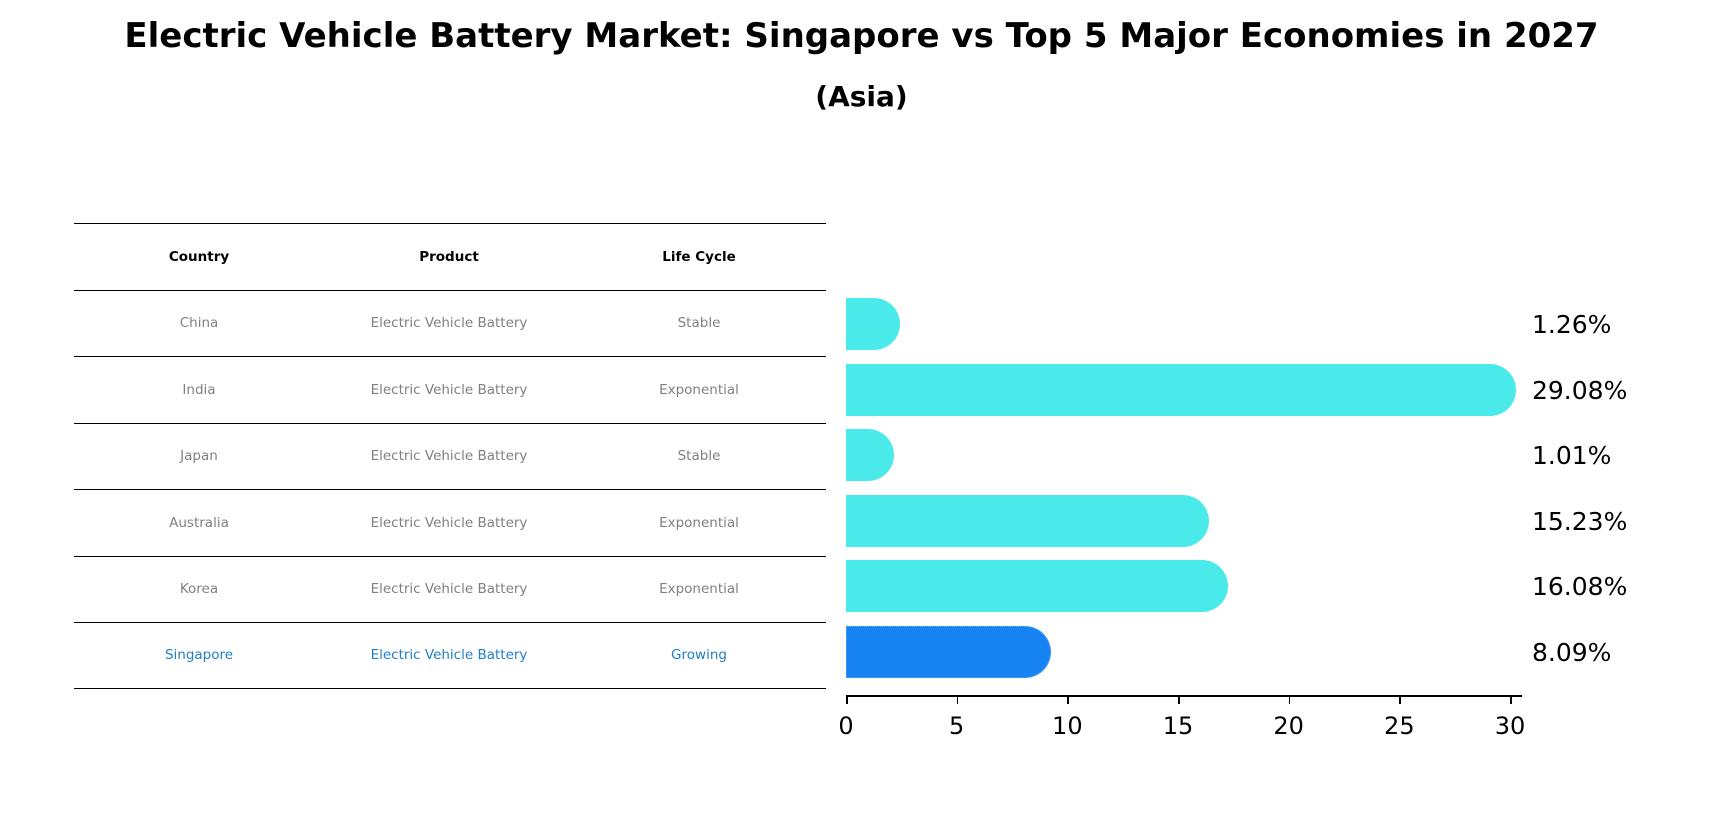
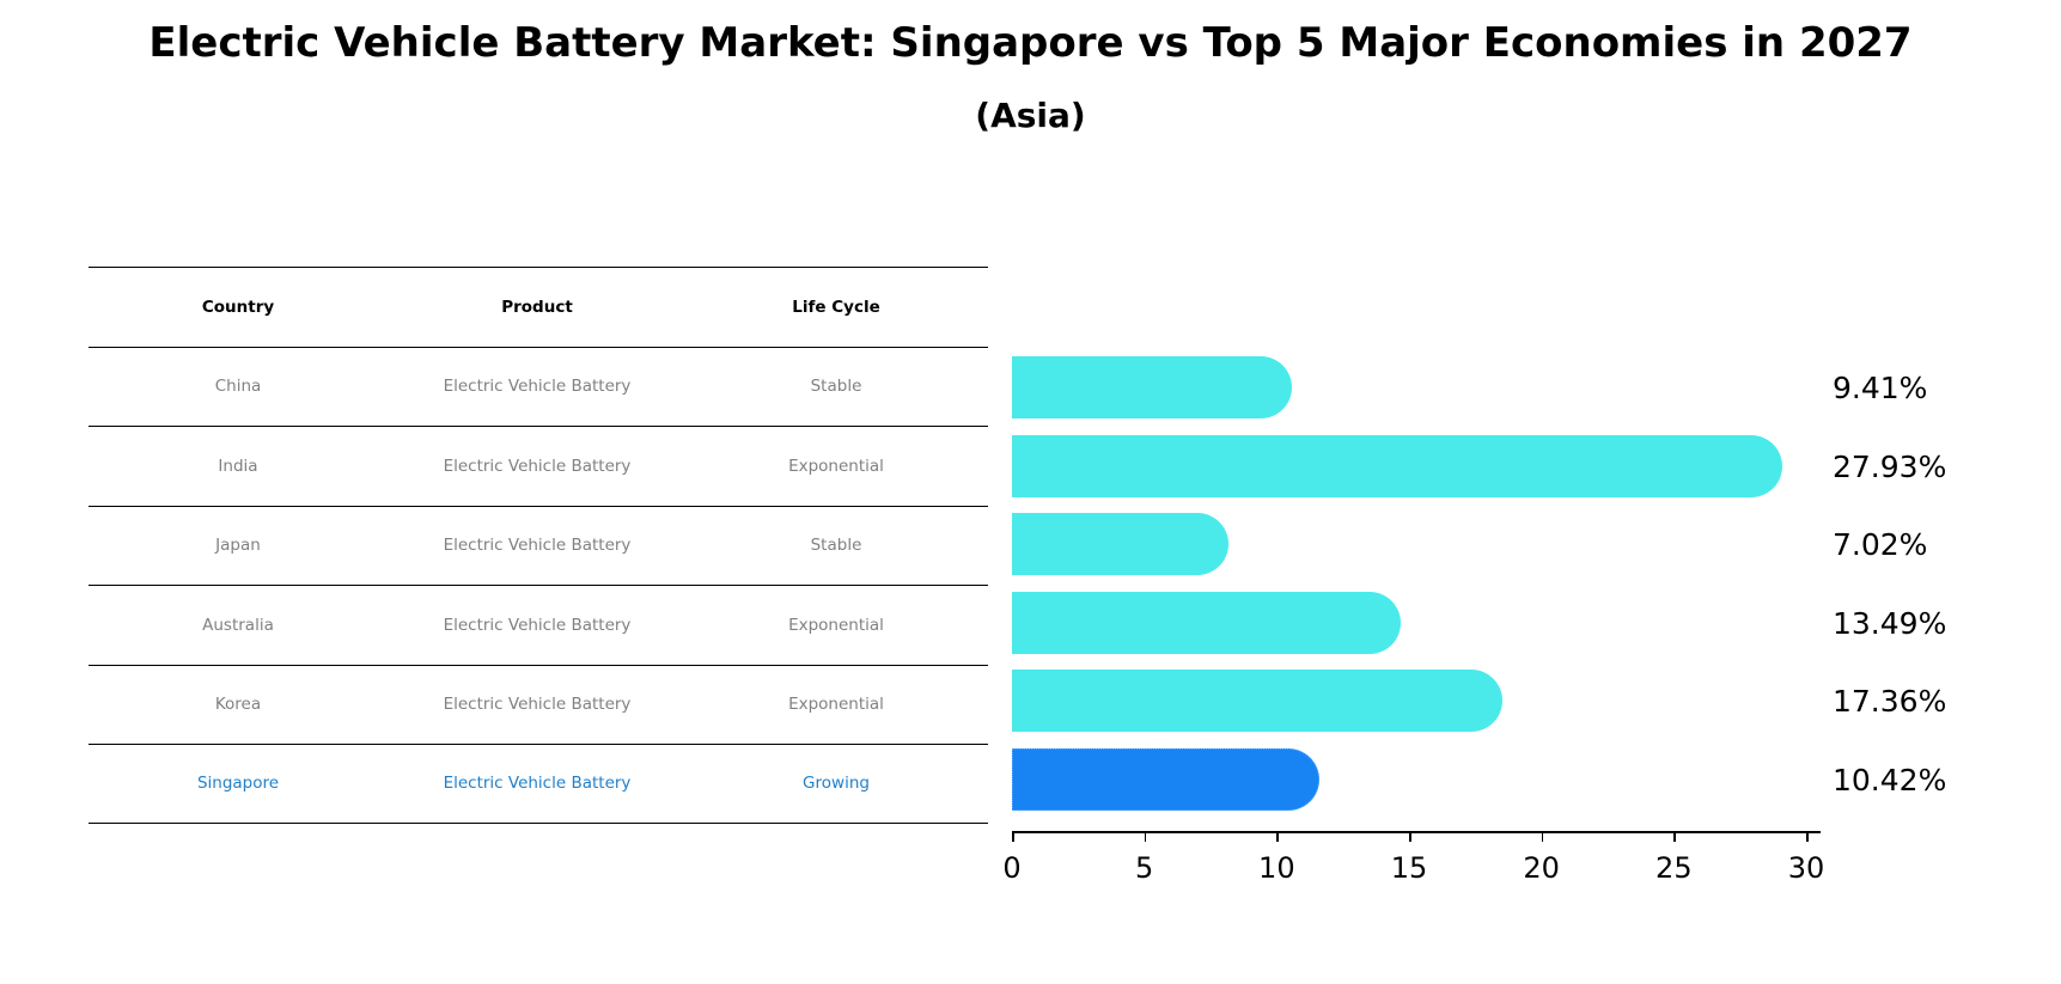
China: 1.26% -> 9.41%
India: 29.08% -> 27.93%
Japan: 1.01% -> 7.02%
Australia: 15.23% -> 13.49%
Korea: 16.08% -> 17.36%
Singapore: 8.09% -> 10.42%
